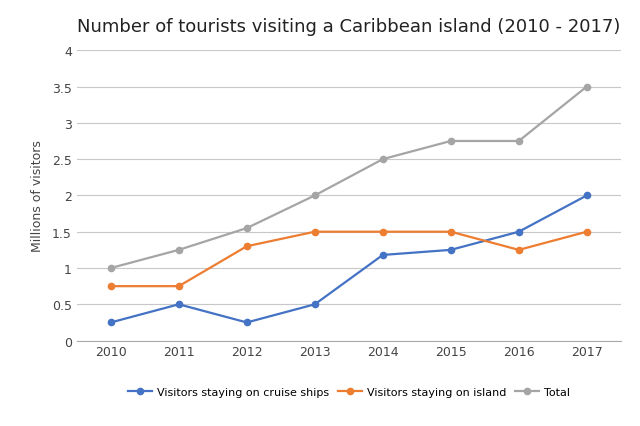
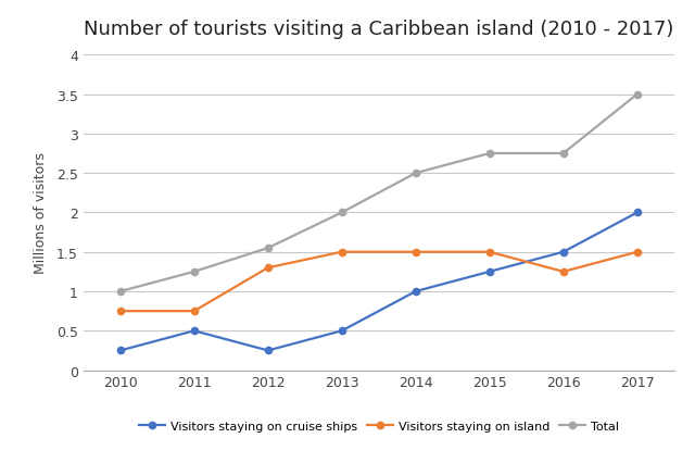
Visitors staying on cruise ships/2014: 1.18 -> 1.00
